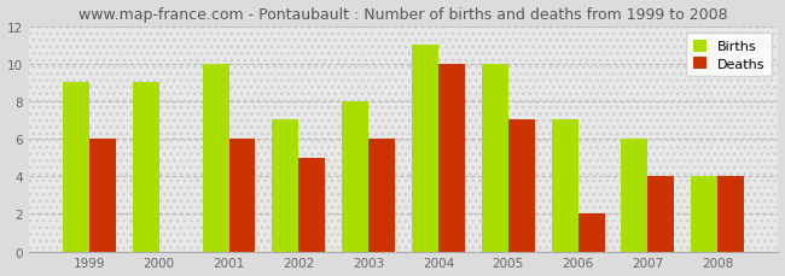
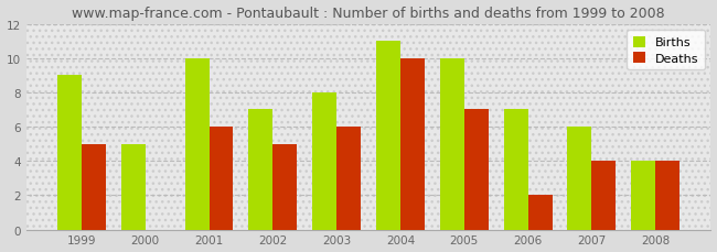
Deaths/1999: 6 -> 5
Births/2000: 9 -> 5
